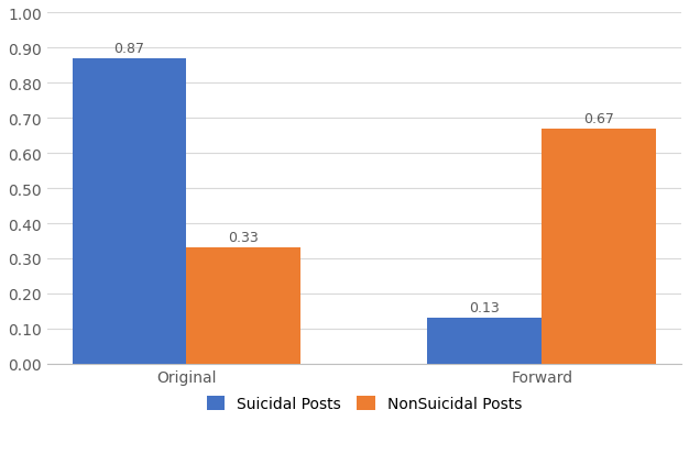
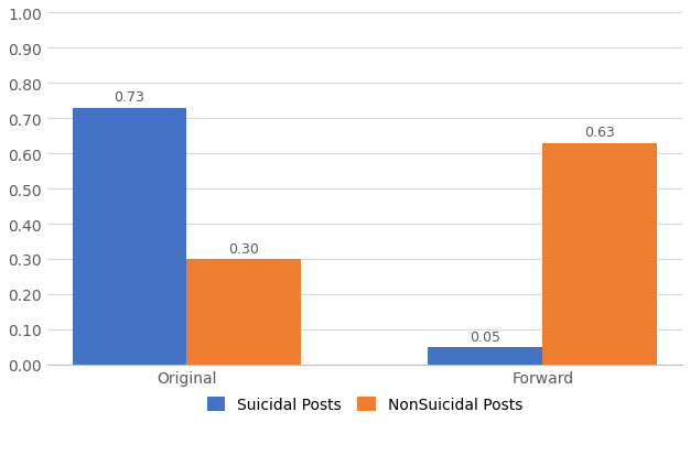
Suicidal Posts/Original: 0.87 -> 0.73
NonSuicidal Posts/Original: 0.33 -> 0.30
Suicidal Posts/Forward: 0.13 -> 0.05
NonSuicidal Posts/Forward: 0.67 -> 0.63
